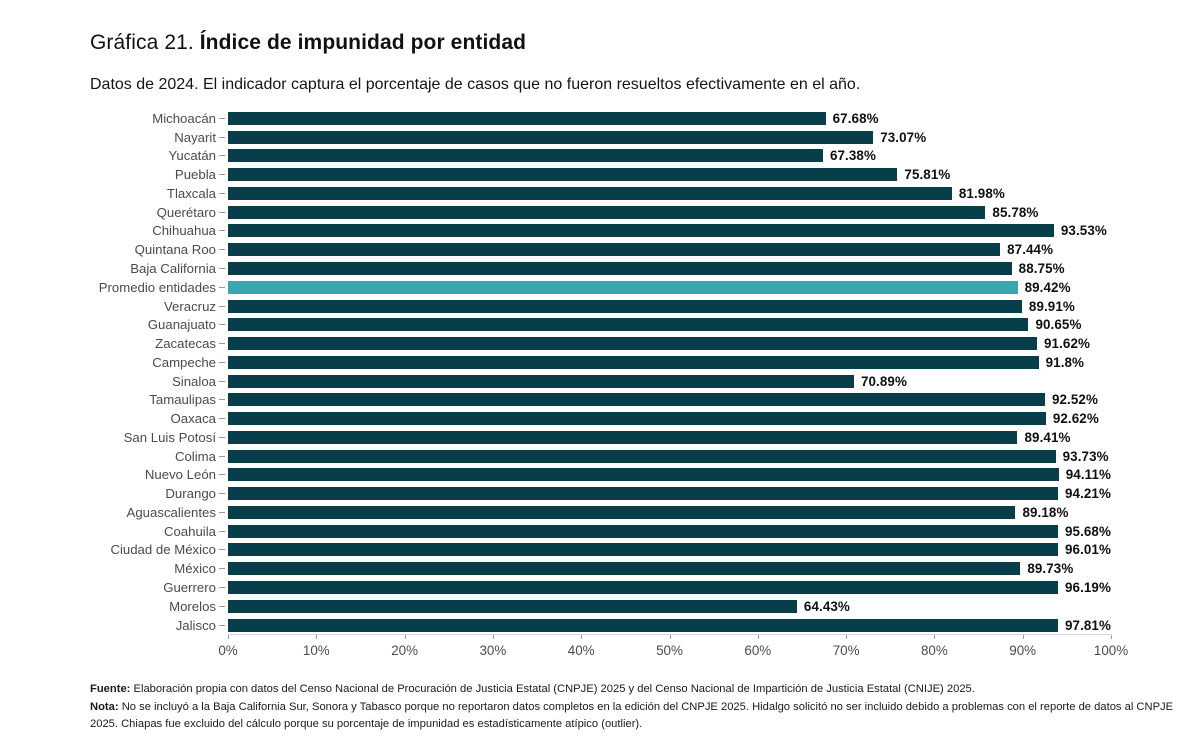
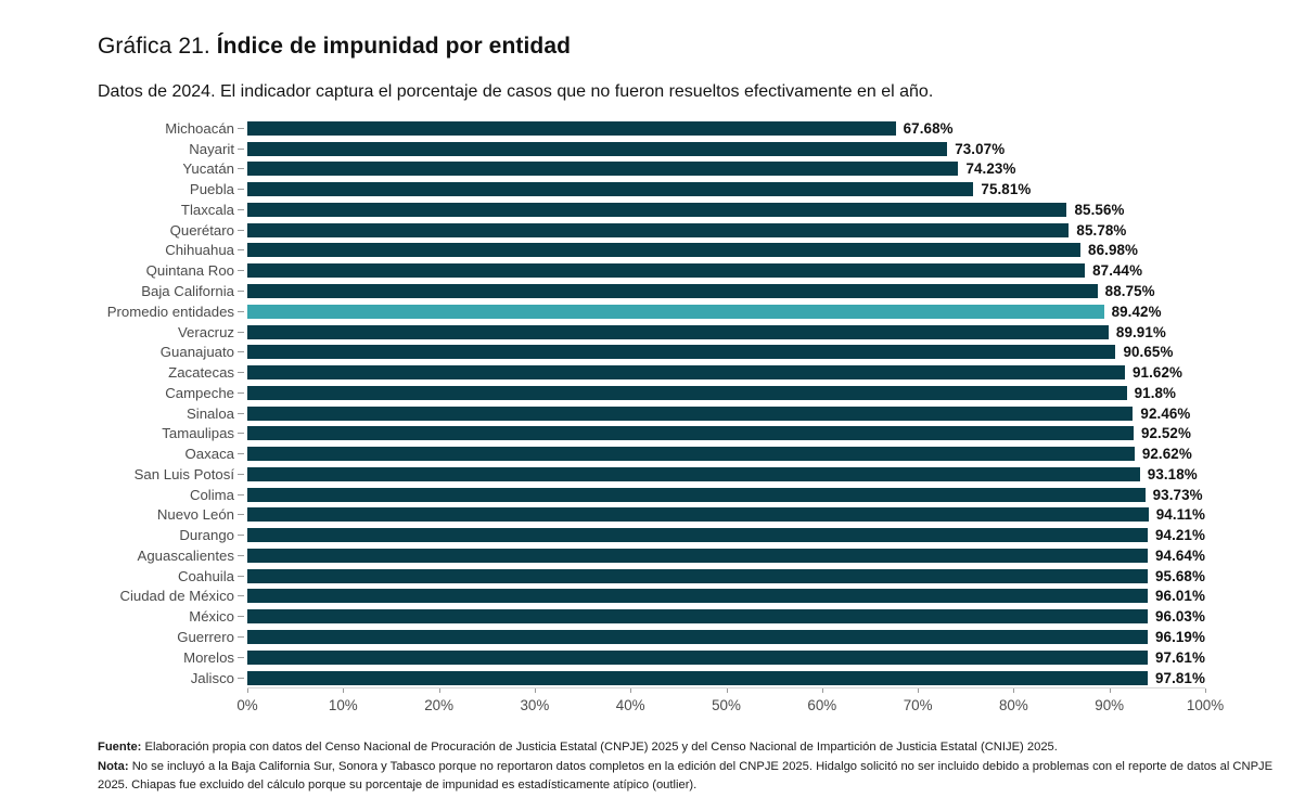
Yucatán: 67.38% -> 74.23%
Tlaxcala: 81.98% -> 85.56%
Chihuahua: 93.53% -> 86.98%
Sinaloa: 70.89% -> 92.46%
San Luis Potosí: 89.41% -> 93.18%
Aguascalientes: 89.18% -> 94.64%
México: 89.73% -> 96.03%
Morelos: 64.43% -> 97.61%
